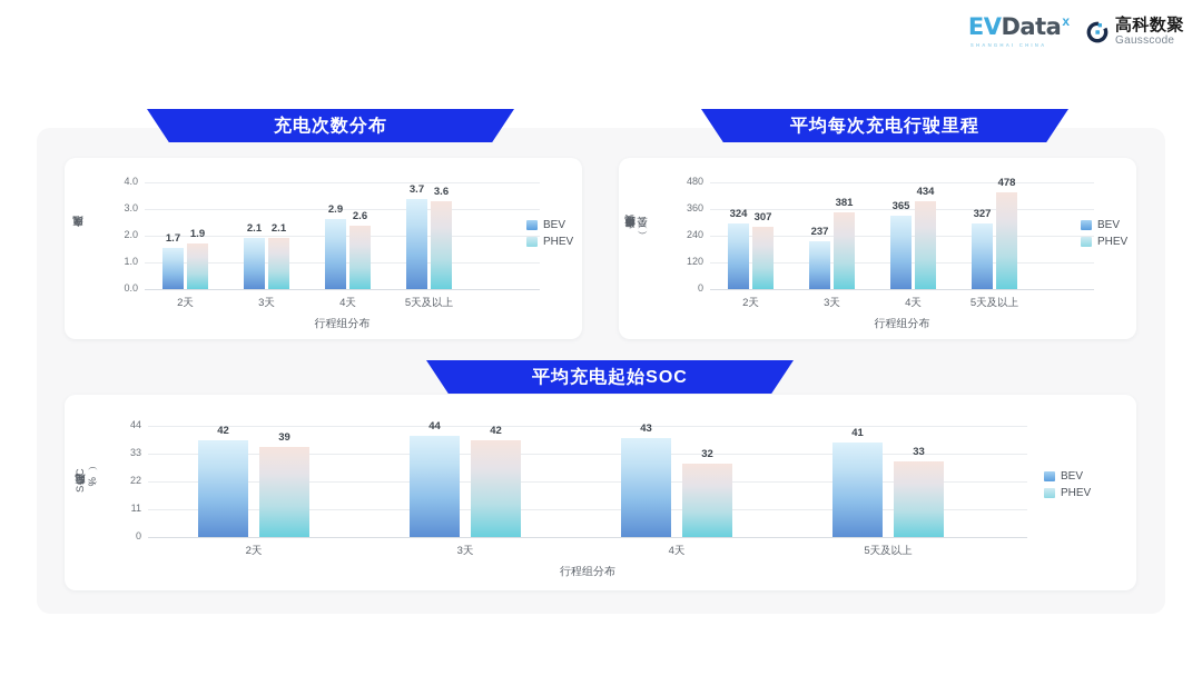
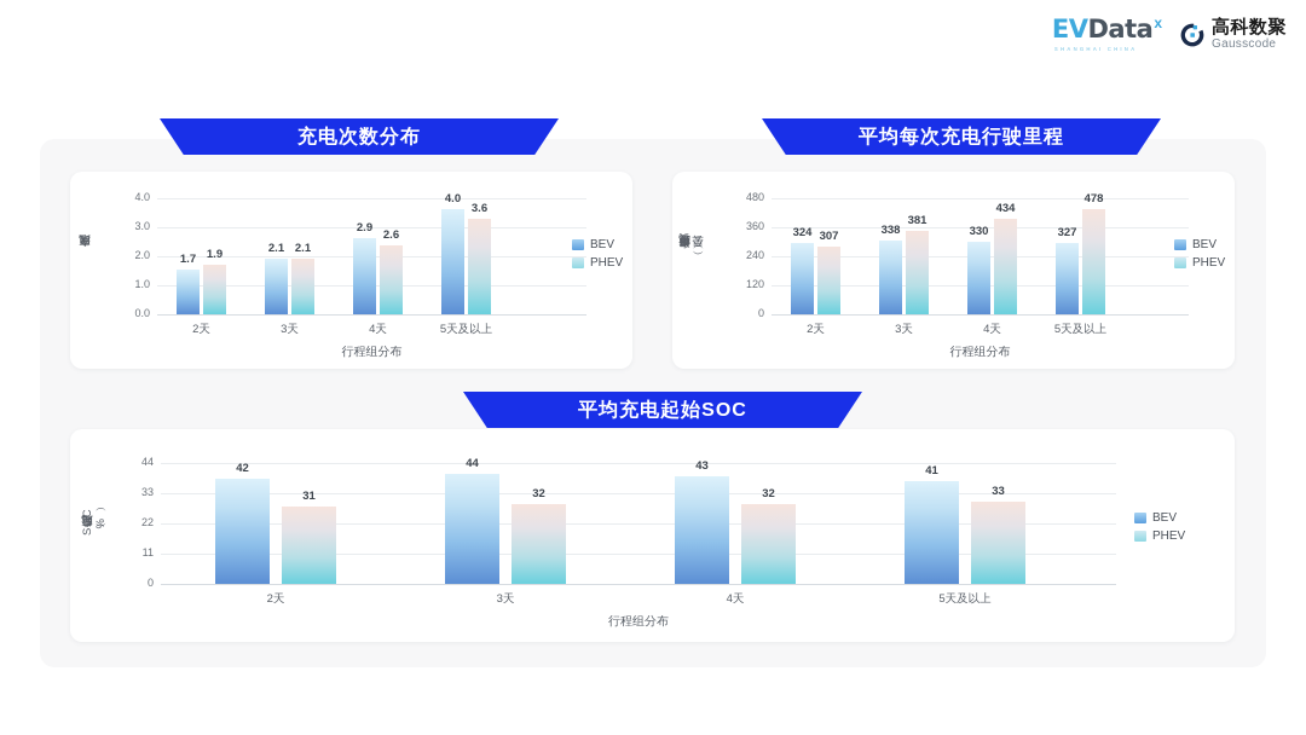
充电次数分布/BEV/5天及以上: 3.7 -> 4.0
平均每次充电行驶里程/BEV/3天: 237 -> 338
平均每次充电行驶里程/BEV/4天: 365 -> 330
平均充电起始SOC/PHEV/2天: 39 -> 31
平均充电起始SOC/PHEV/3天: 42 -> 32
